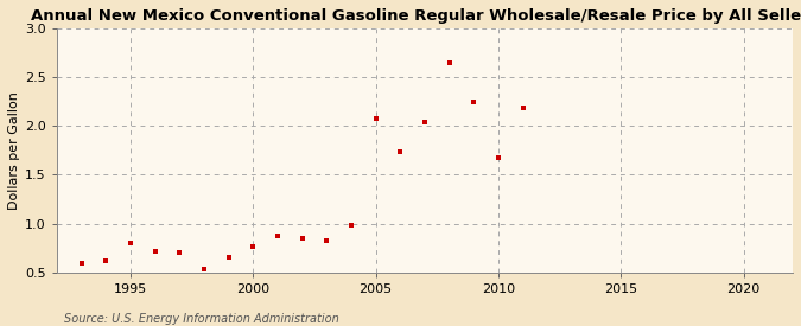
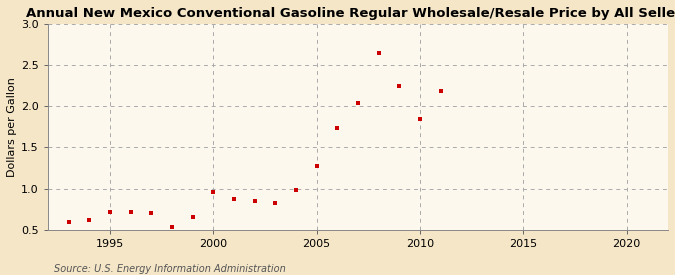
1995: 0.80 -> 0.72
2000: 0.76 -> 0.96
2005: 2.08 -> 1.28
2010: 1.68 -> 1.85
